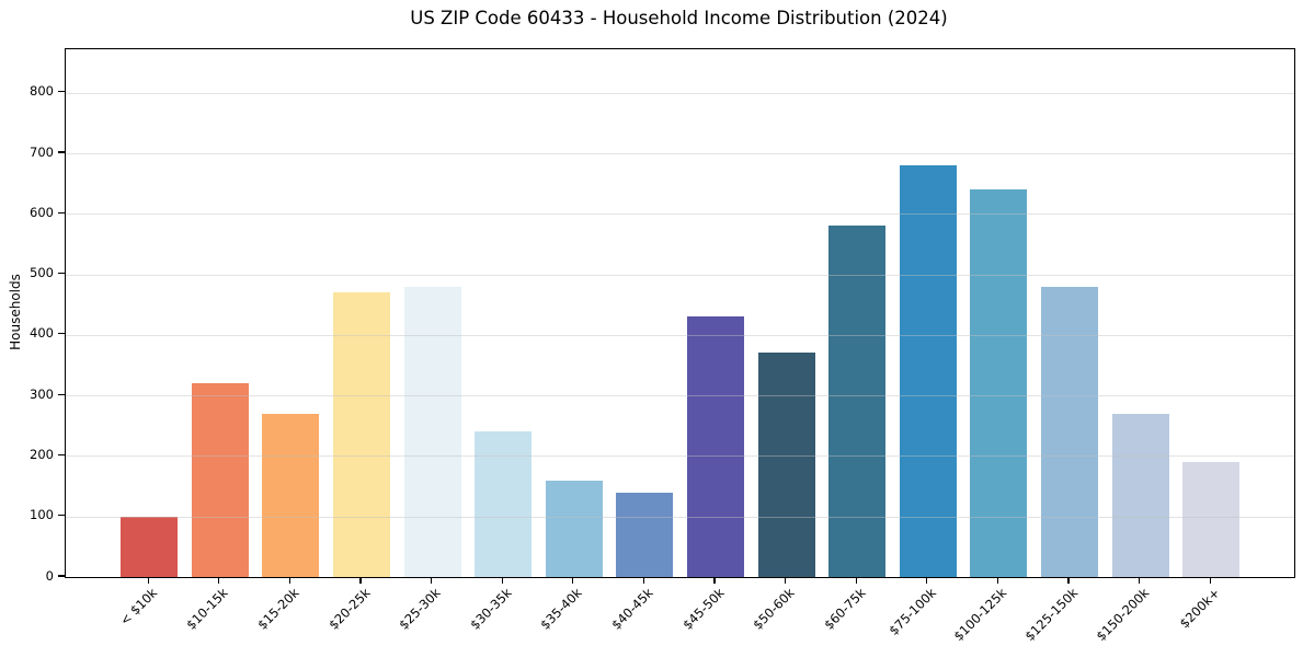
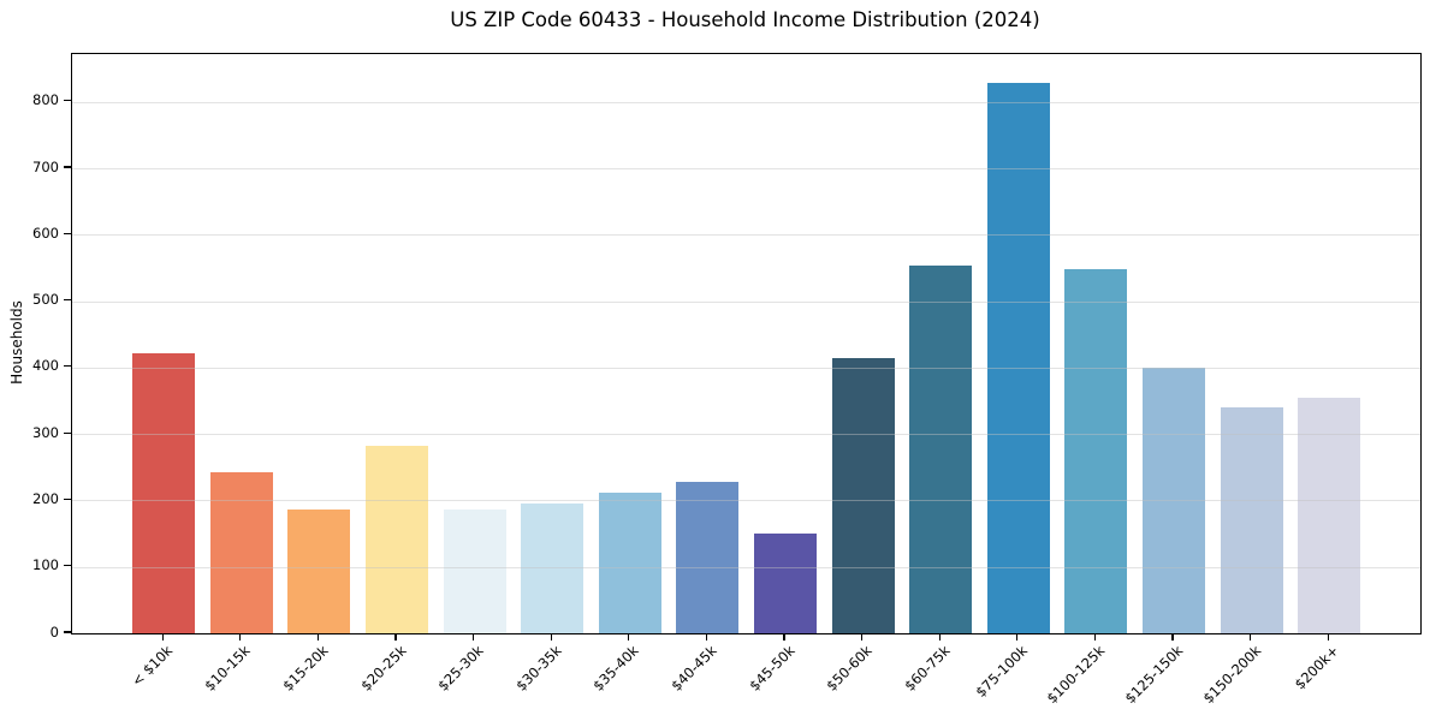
< $10k: 100 -> 420
$10-15k: 320 -> 240
$15-20k: 270 -> 190
$20-25k: 470 -> 280
$25-30k: 480 -> 190
$30-35k: 240 -> 200
$35-40k: 160 -> 210
$40-45k: 140 -> 230
$45-50k: 430 -> 150
$50-60k: 370 -> 410
$60-75k: 580 -> 550
$75-100k: 680 -> 830
$100-125k: 640 -> 550
$125-150k: 480 -> 400
$150-200k: 270 -> 340
$200k+: 190 -> 350
